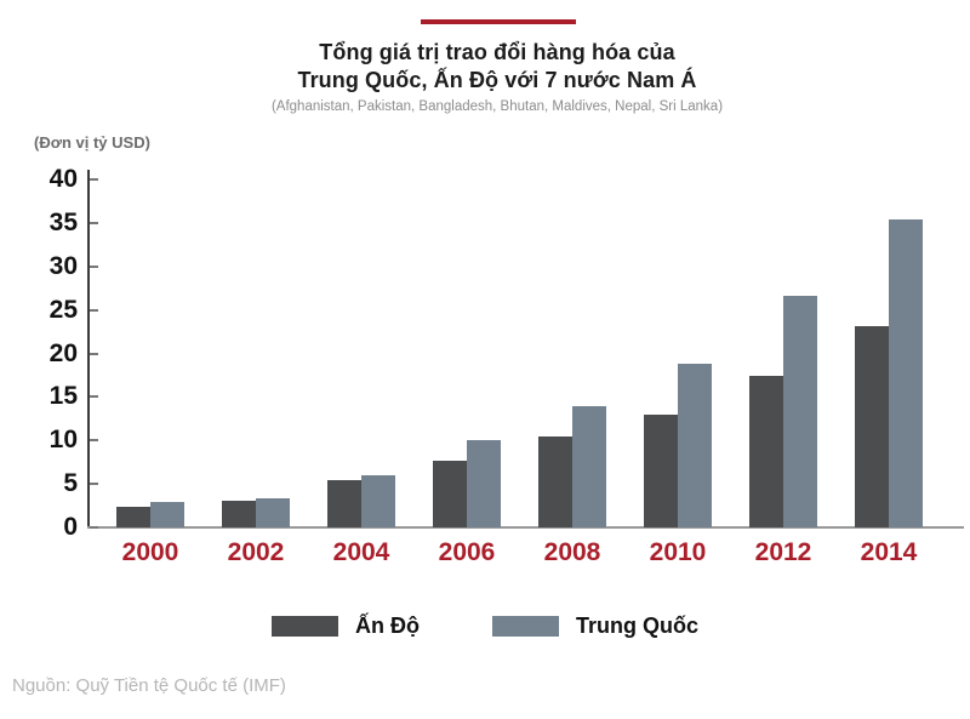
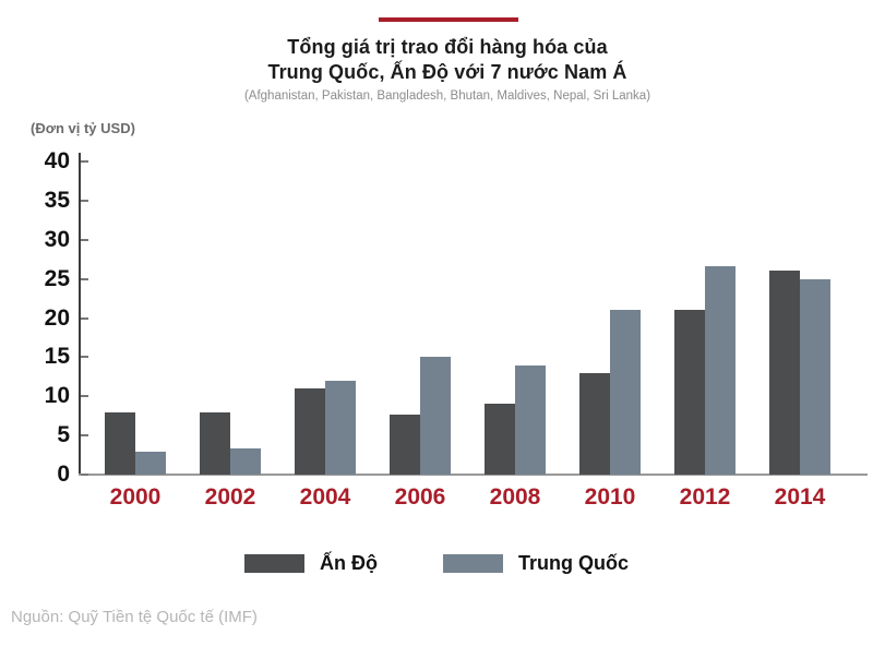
Ấn Độ/2000: 2 -> 8
Ấn Độ/2002: 3 -> 8
Ấn Độ/2004: 6 -> 11
Trung Quốc/2004: 6 -> 12
Trung Quốc/2006: 10 -> 15
Ấn Độ/2008: 10 -> 9
Trung Quốc/2010: 19 -> 21
Ấn Độ/2012: 17 -> 21
Ấn Độ/2014: 23 -> 26
Trung Quốc/2014: 35 -> 25
